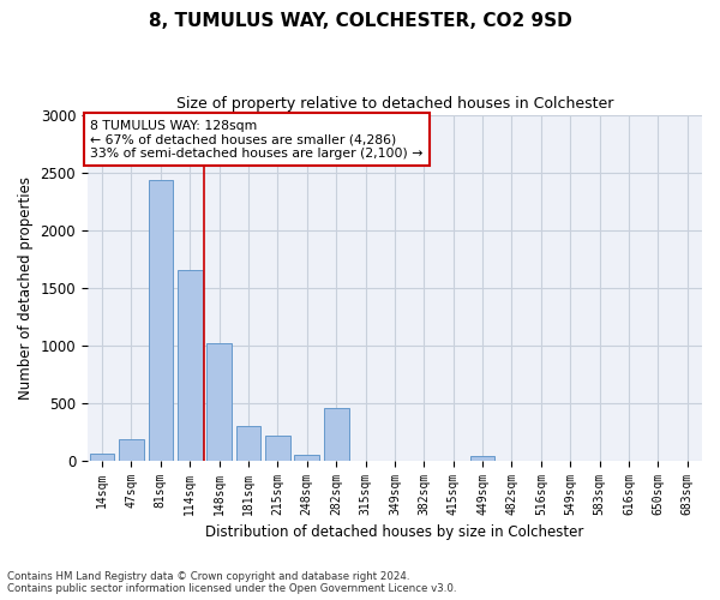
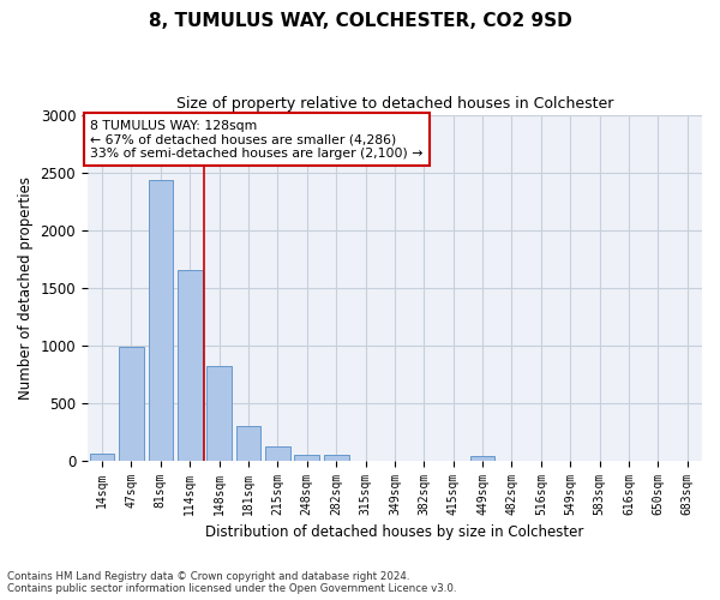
47sqm: 180 -> 990
148sqm: 1020 -> 820
215sqm: 220 -> 120
282sqm: 460 -> 40
